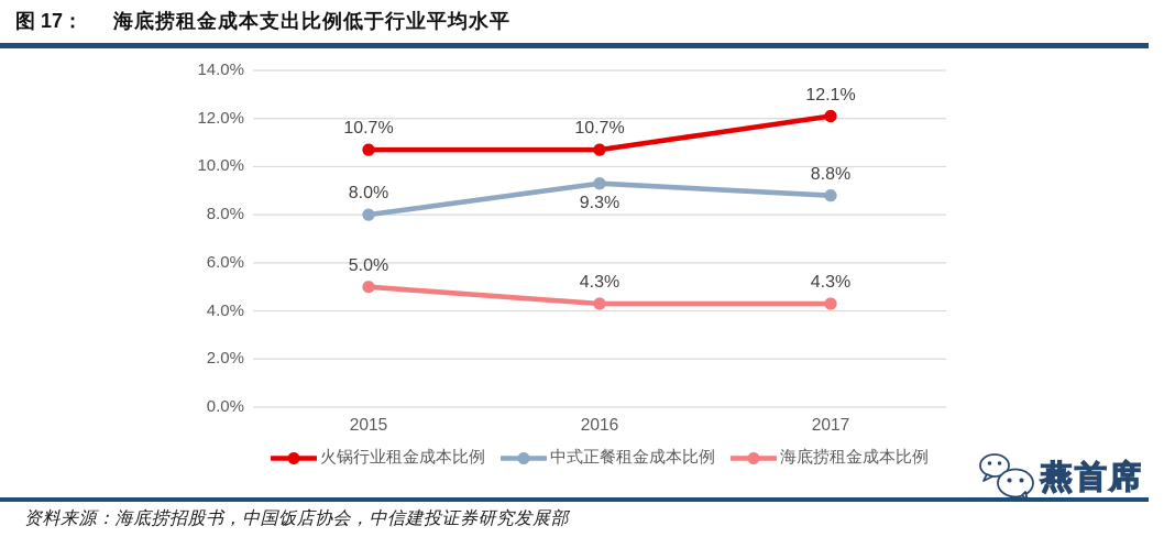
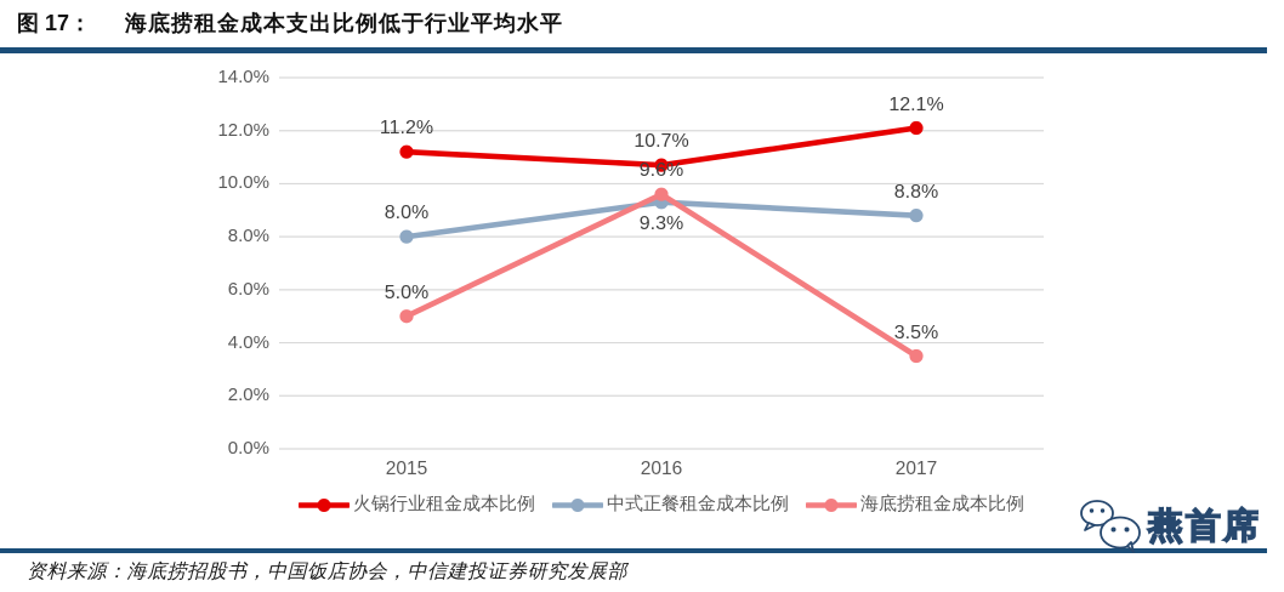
火锅行业租金成本比例/2015: 10.7% -> 11.2%
海底捞租金成本比例/2016: 4.3% -> 9.6%
海底捞租金成本比例/2017: 4.3% -> 3.5%
